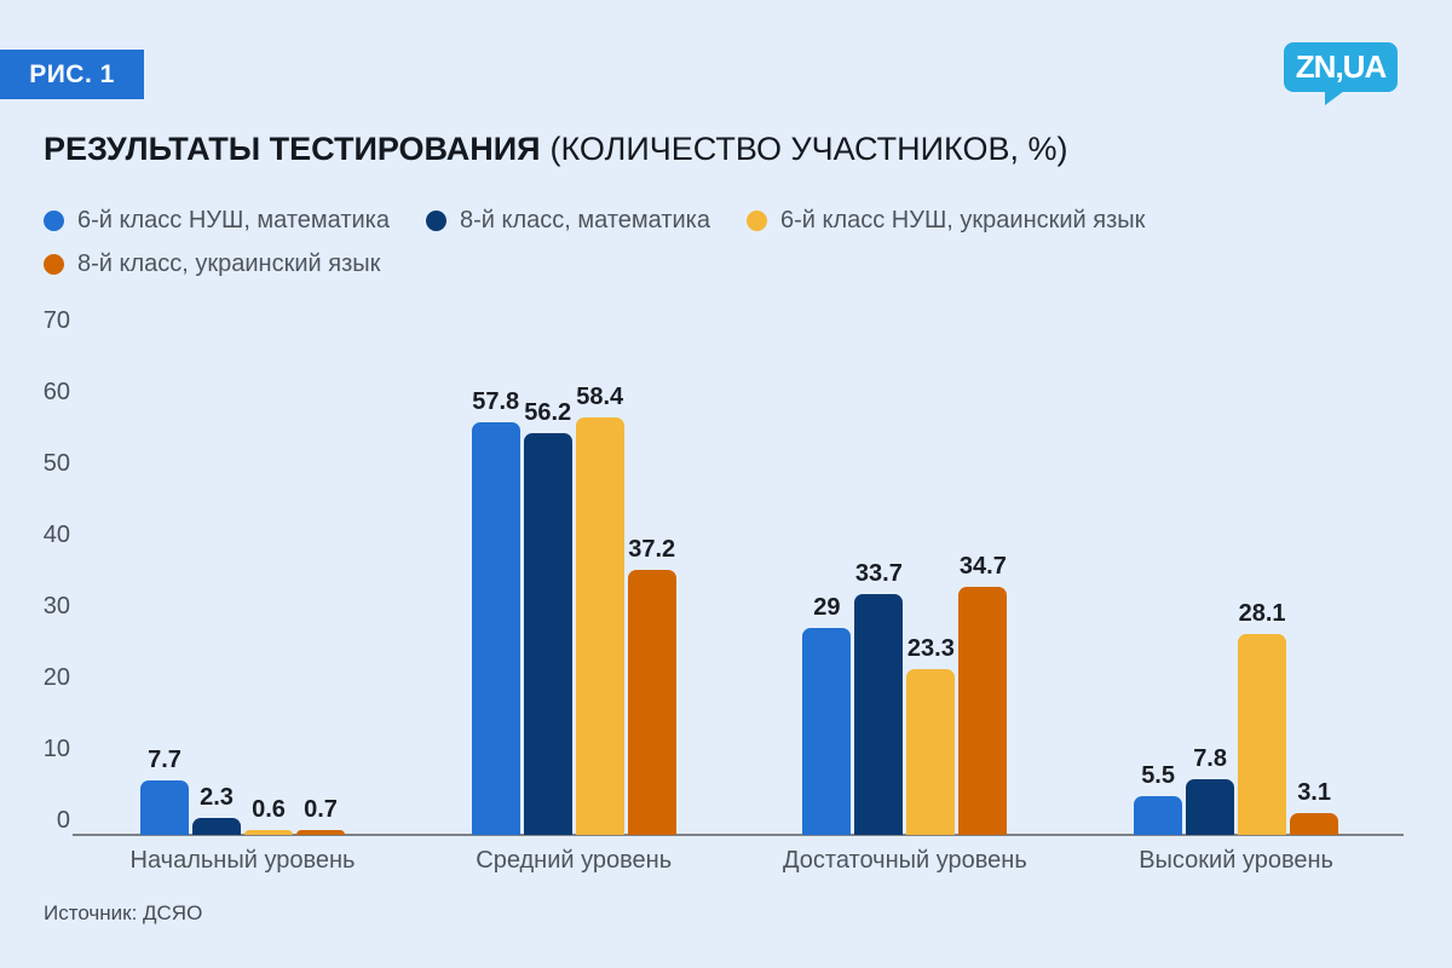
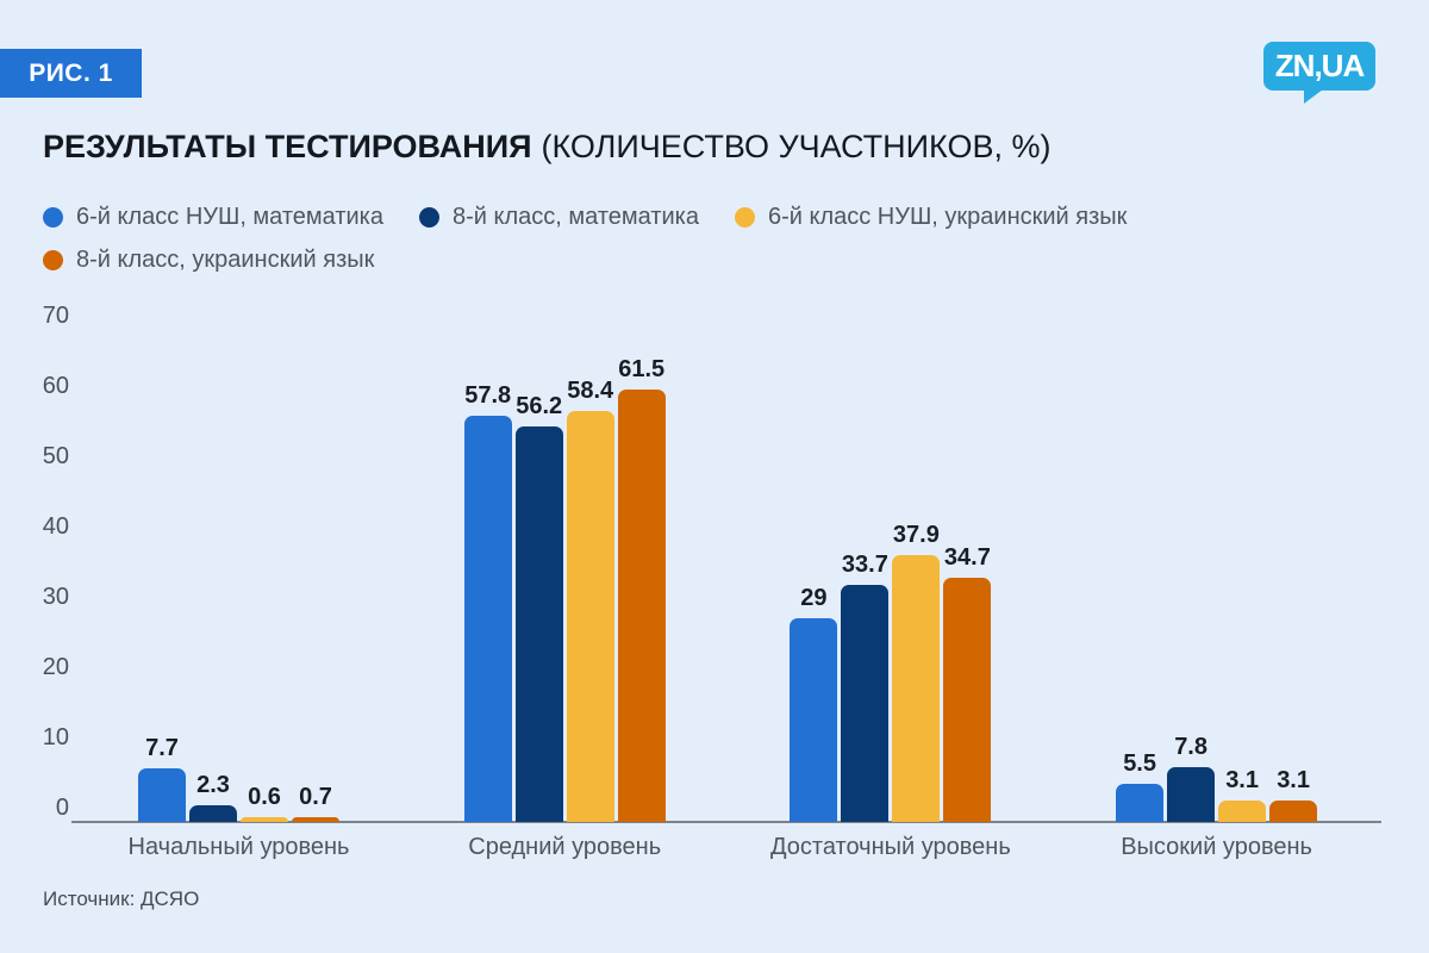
8-й класс, украинский язык/Средний уровень: 37.2 -> 61.5
6-й класс НУШ, украинский язык/Достаточный уровень: 23.3 -> 37.9
6-й класс НУШ, украинский язык/Высокий уровень: 28.1 -> 3.1
